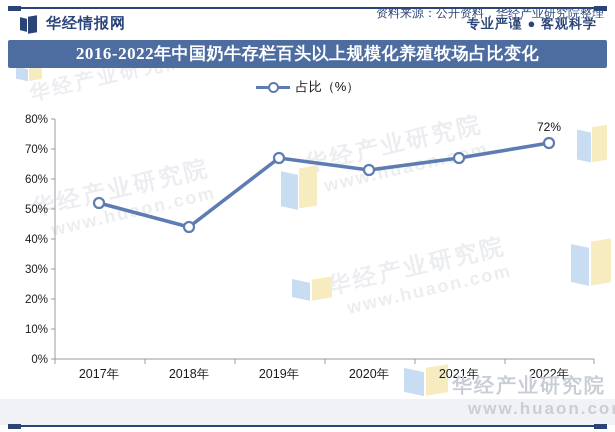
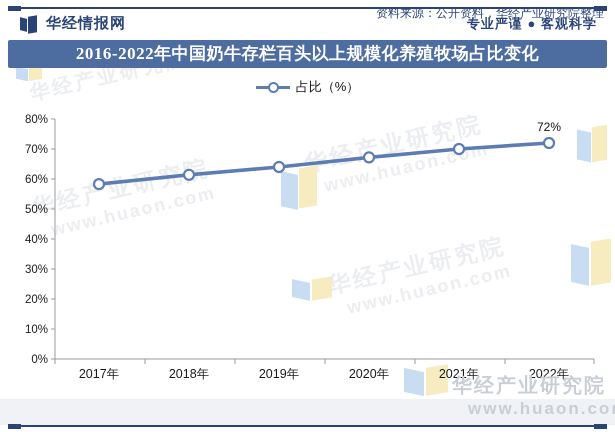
2017年: 52% -> 58%
2018年: 44% -> 61%
2019年: 67% -> 64%
2020年: 63% -> 67%
2021年: 67% -> 70%
